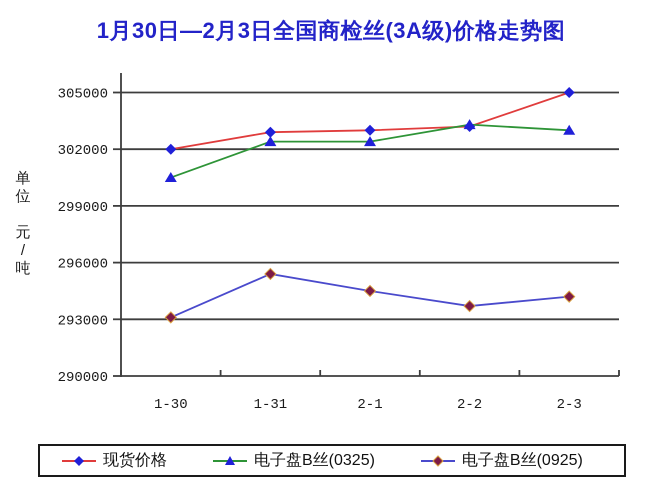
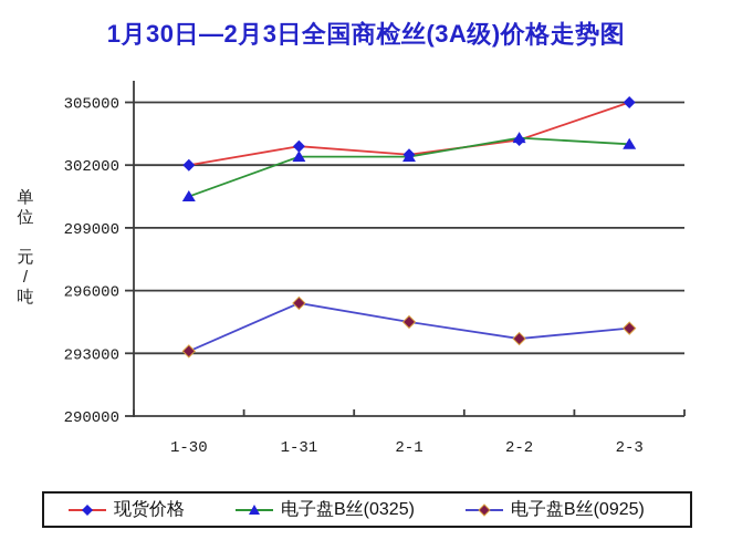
现货价格/2-1: 303000 -> 302500
